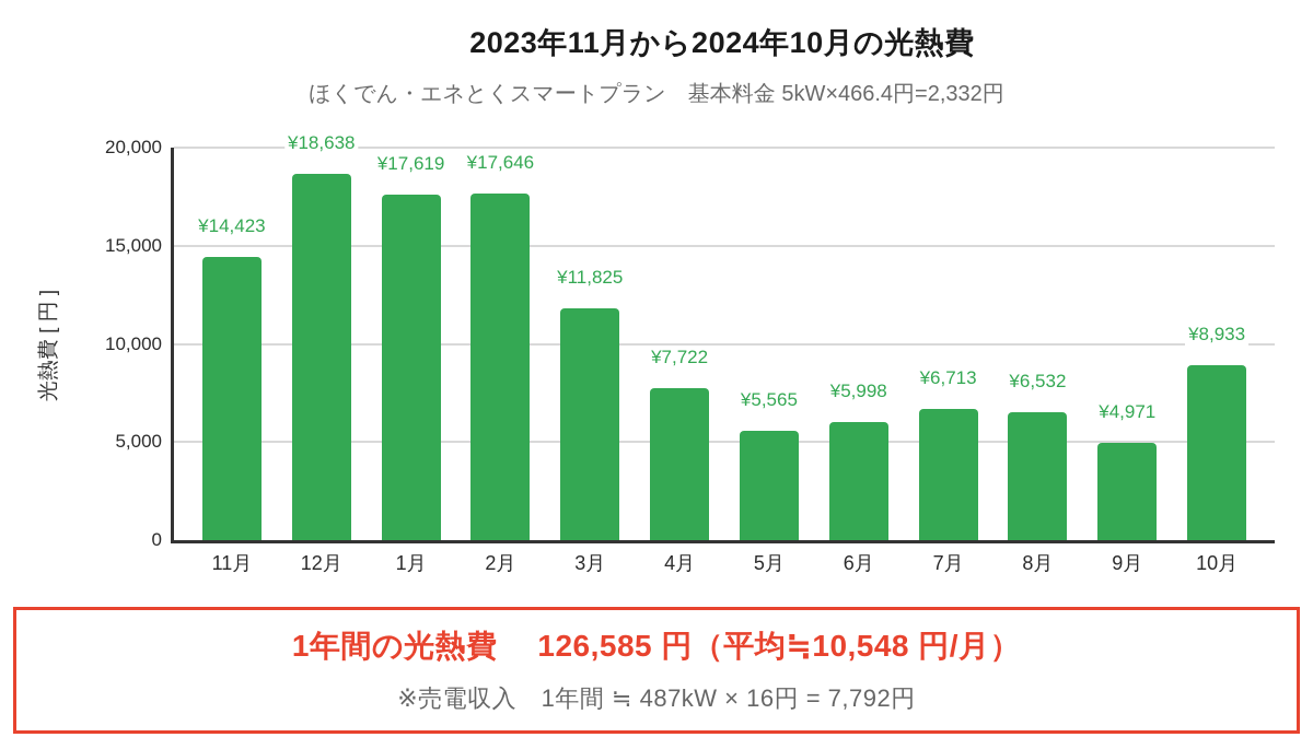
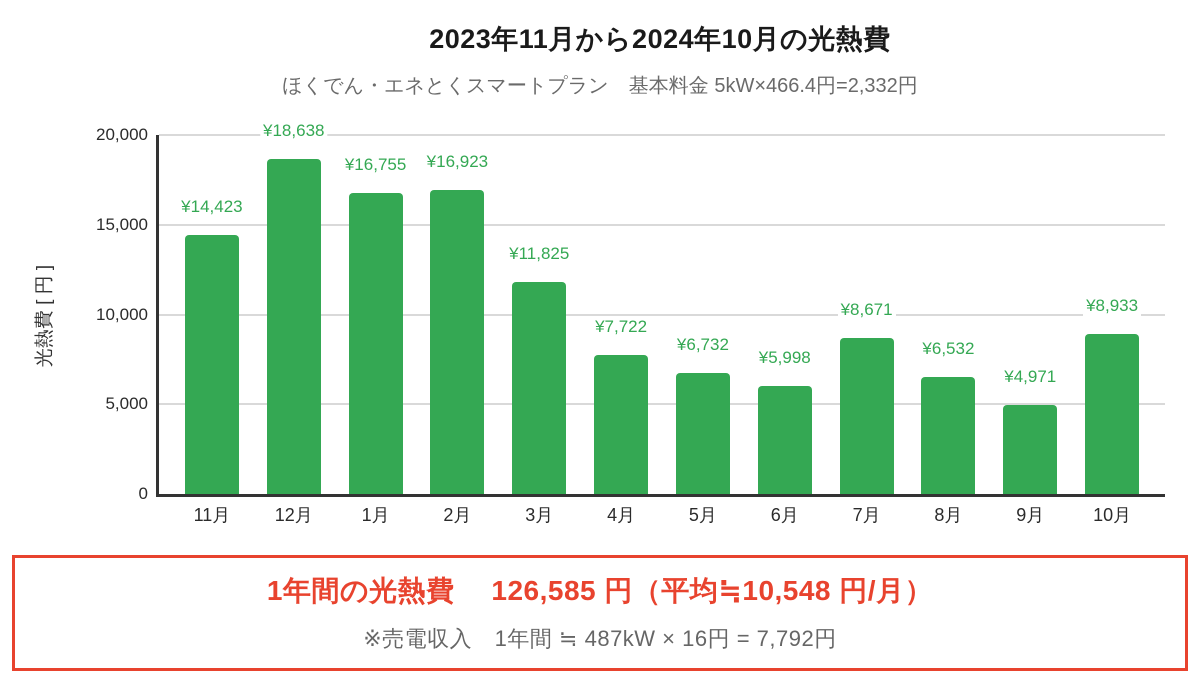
1月: ¥17,619 -> ¥16,755
2月: ¥17,646 -> ¥16,923
5月: ¥5,565 -> ¥6,732
7月: ¥6,713 -> ¥8,671
